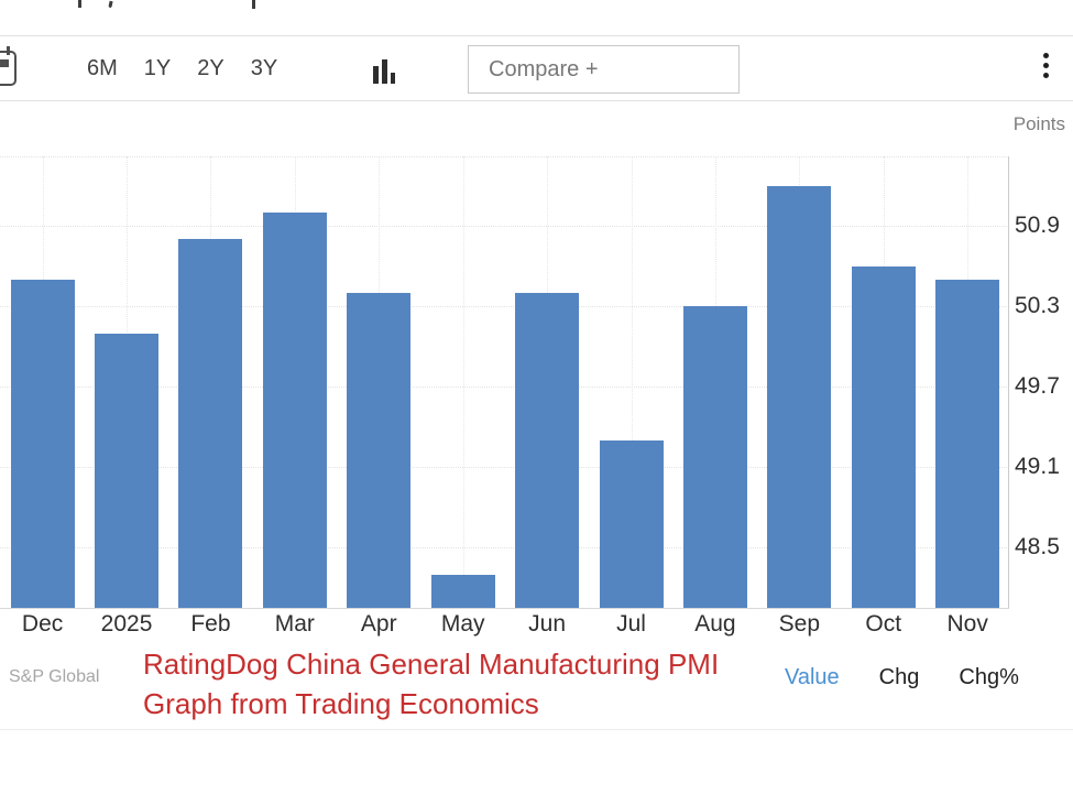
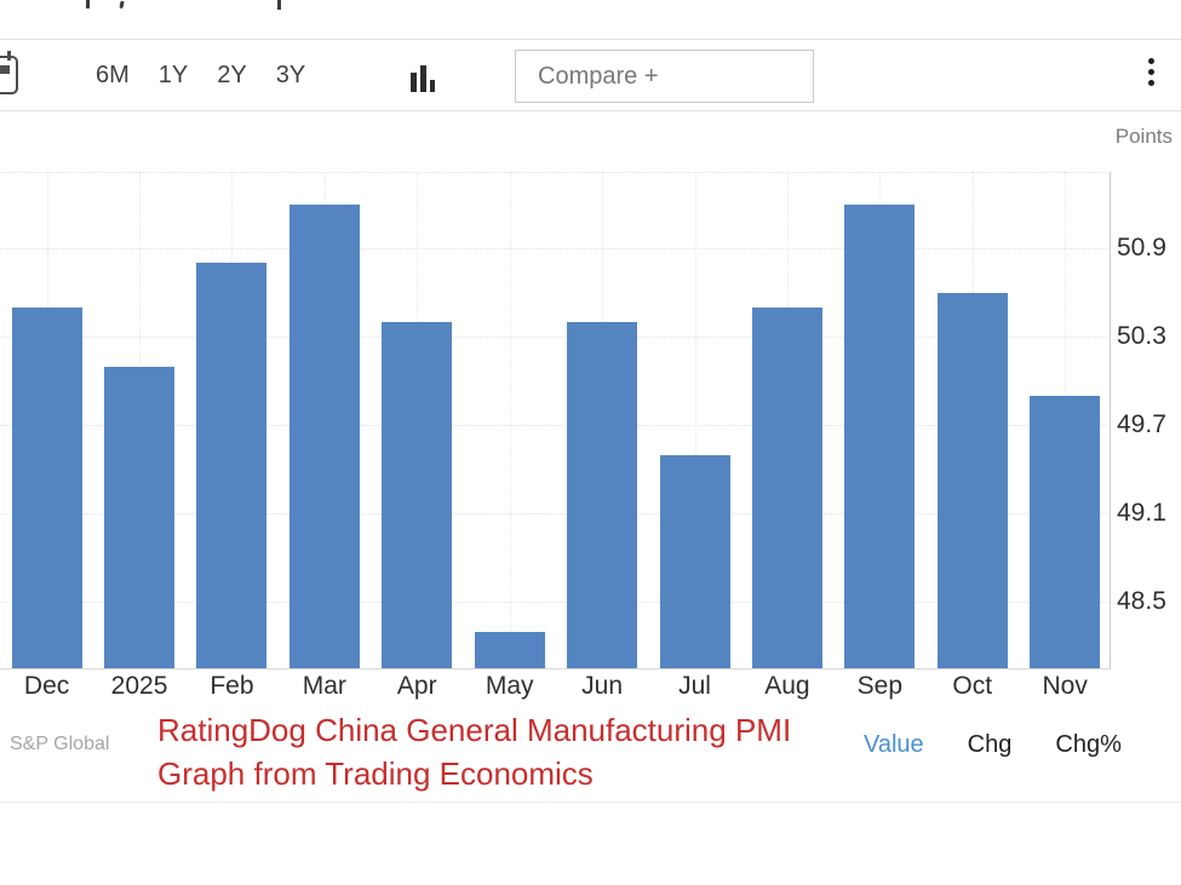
Mar: 51.0 -> 51.2
Jul: 49.3 -> 49.5
Aug: 50.3 -> 50.5
Nov: 50.5 -> 49.9
